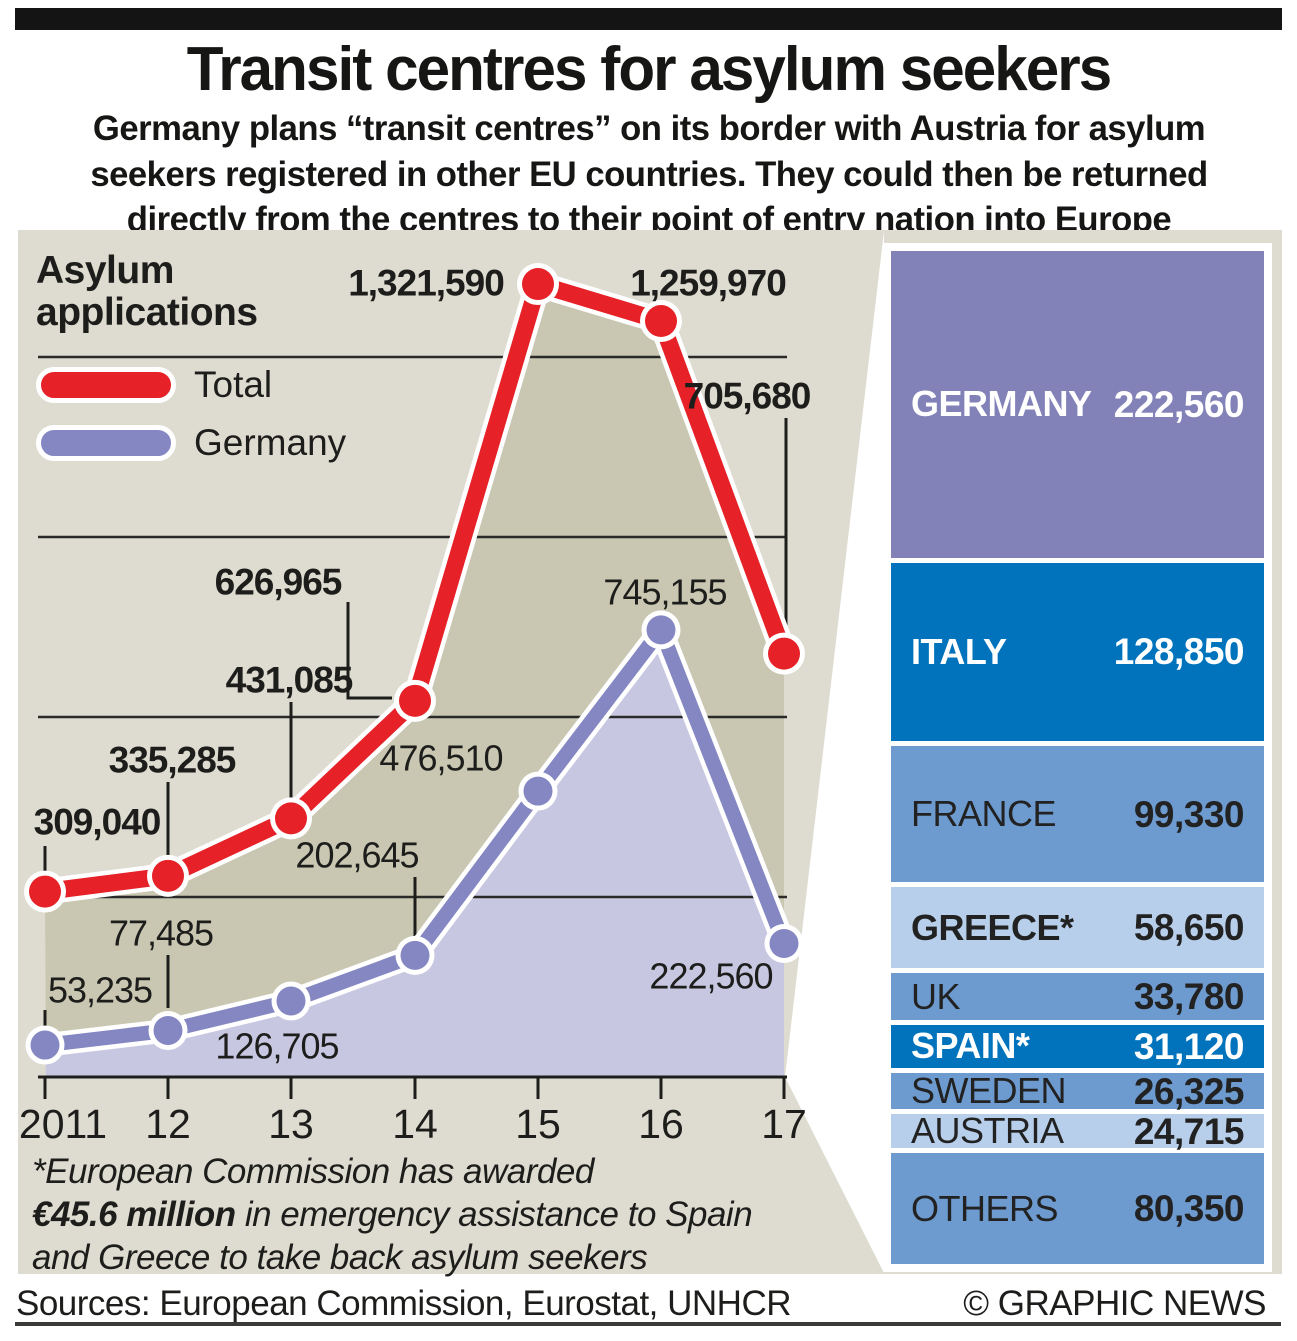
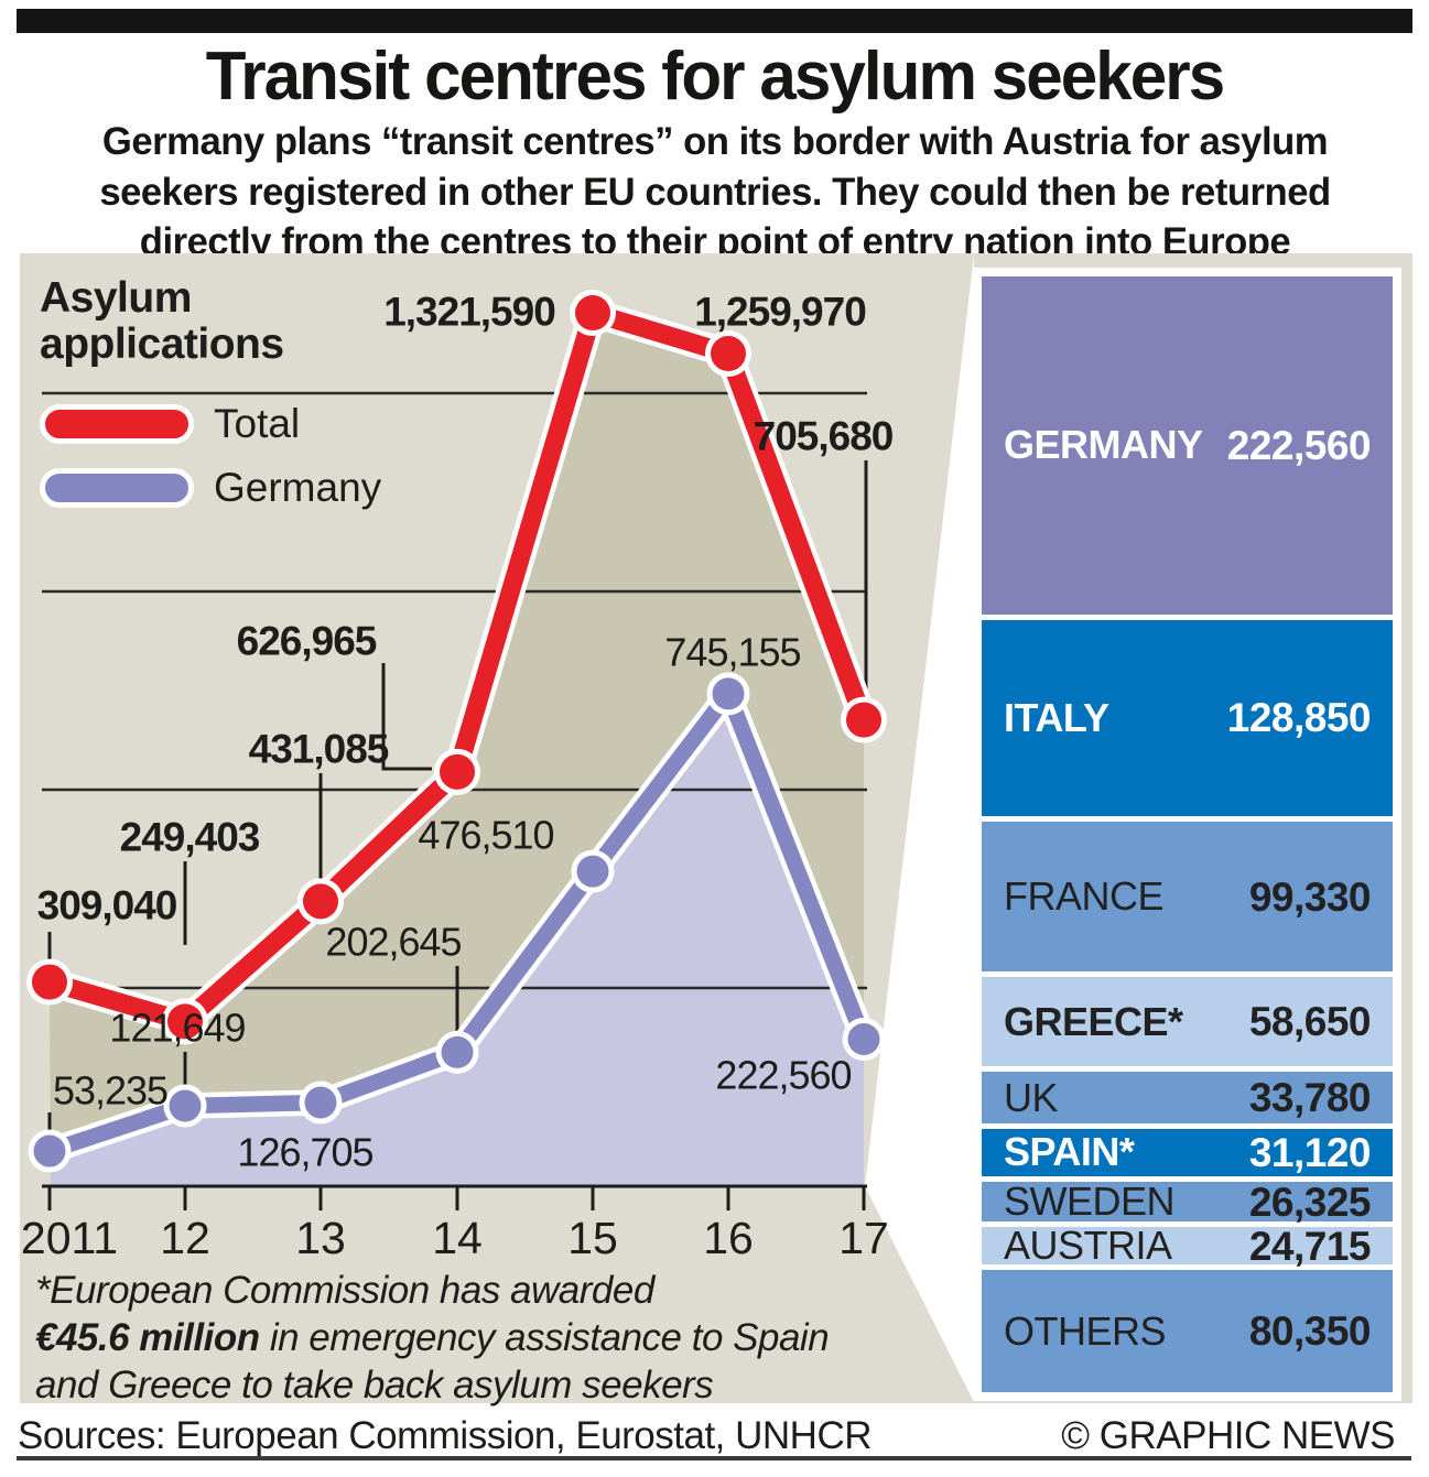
Total/12: 335,285 -> 249,403
Germany/12: 77,485 -> 121,649
